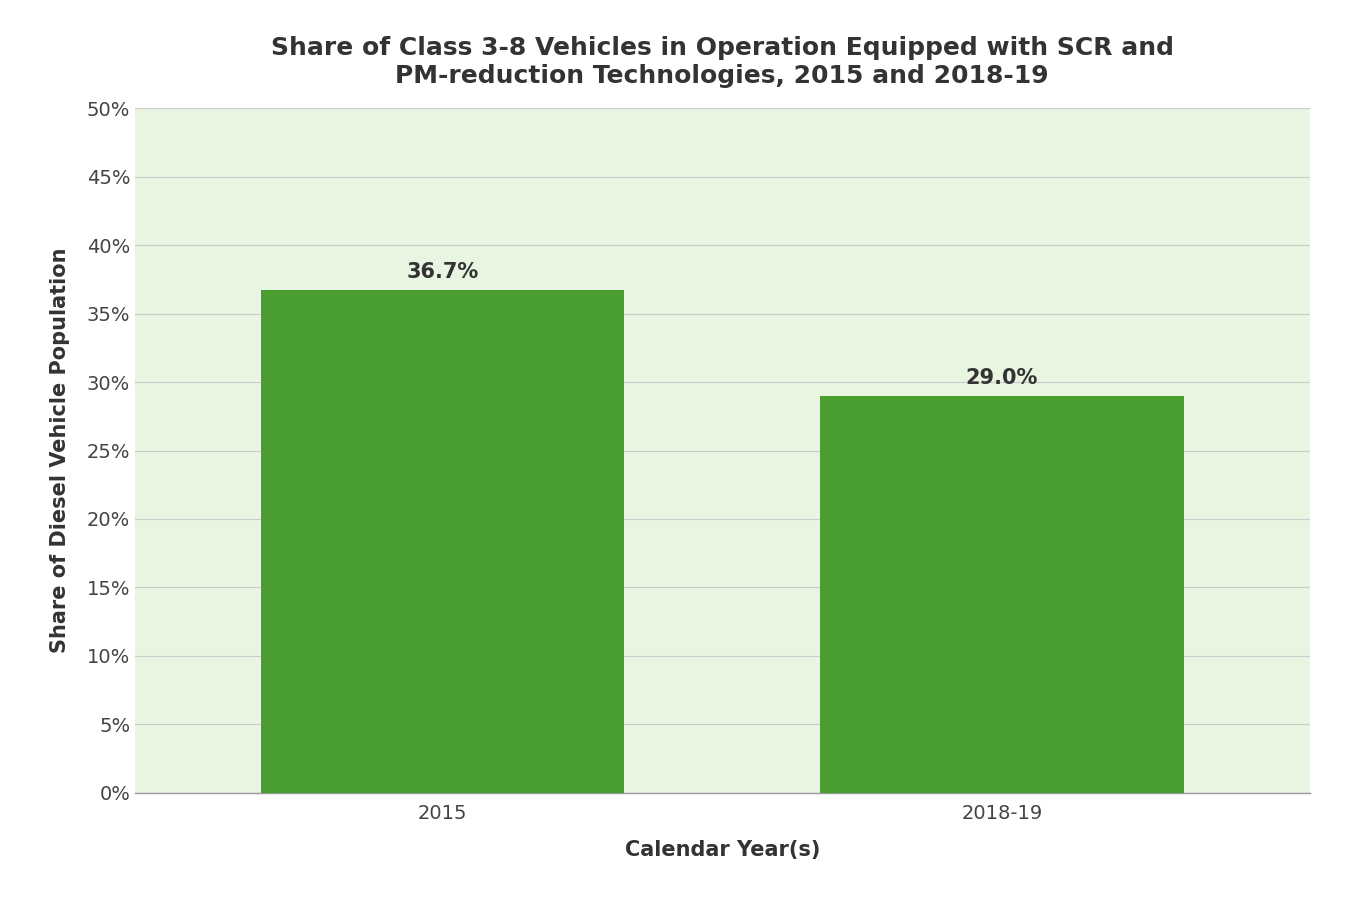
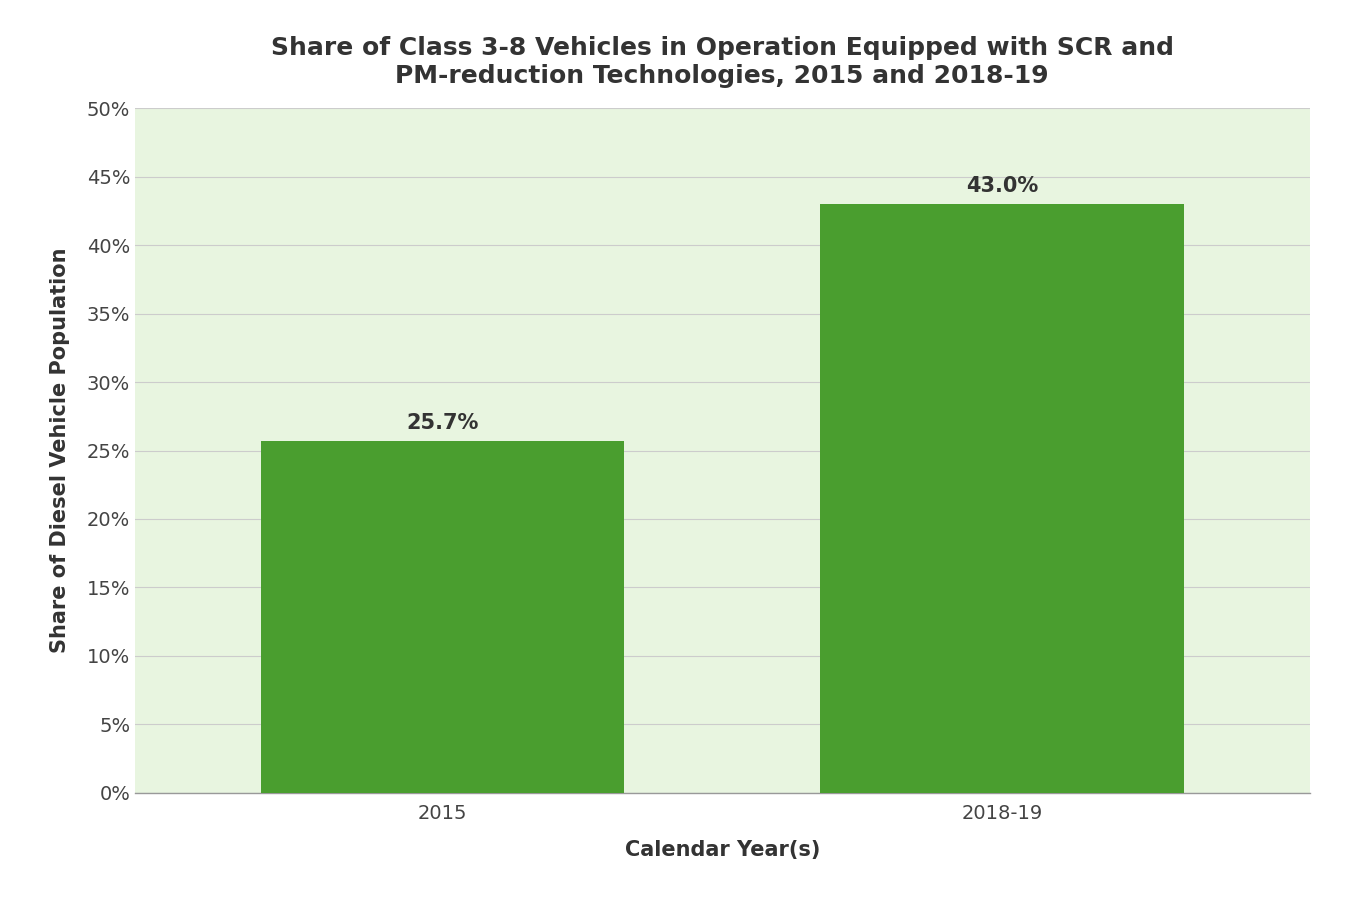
2015: 36.7% -> 25.7%
2018-19: 29.0% -> 43.0%
